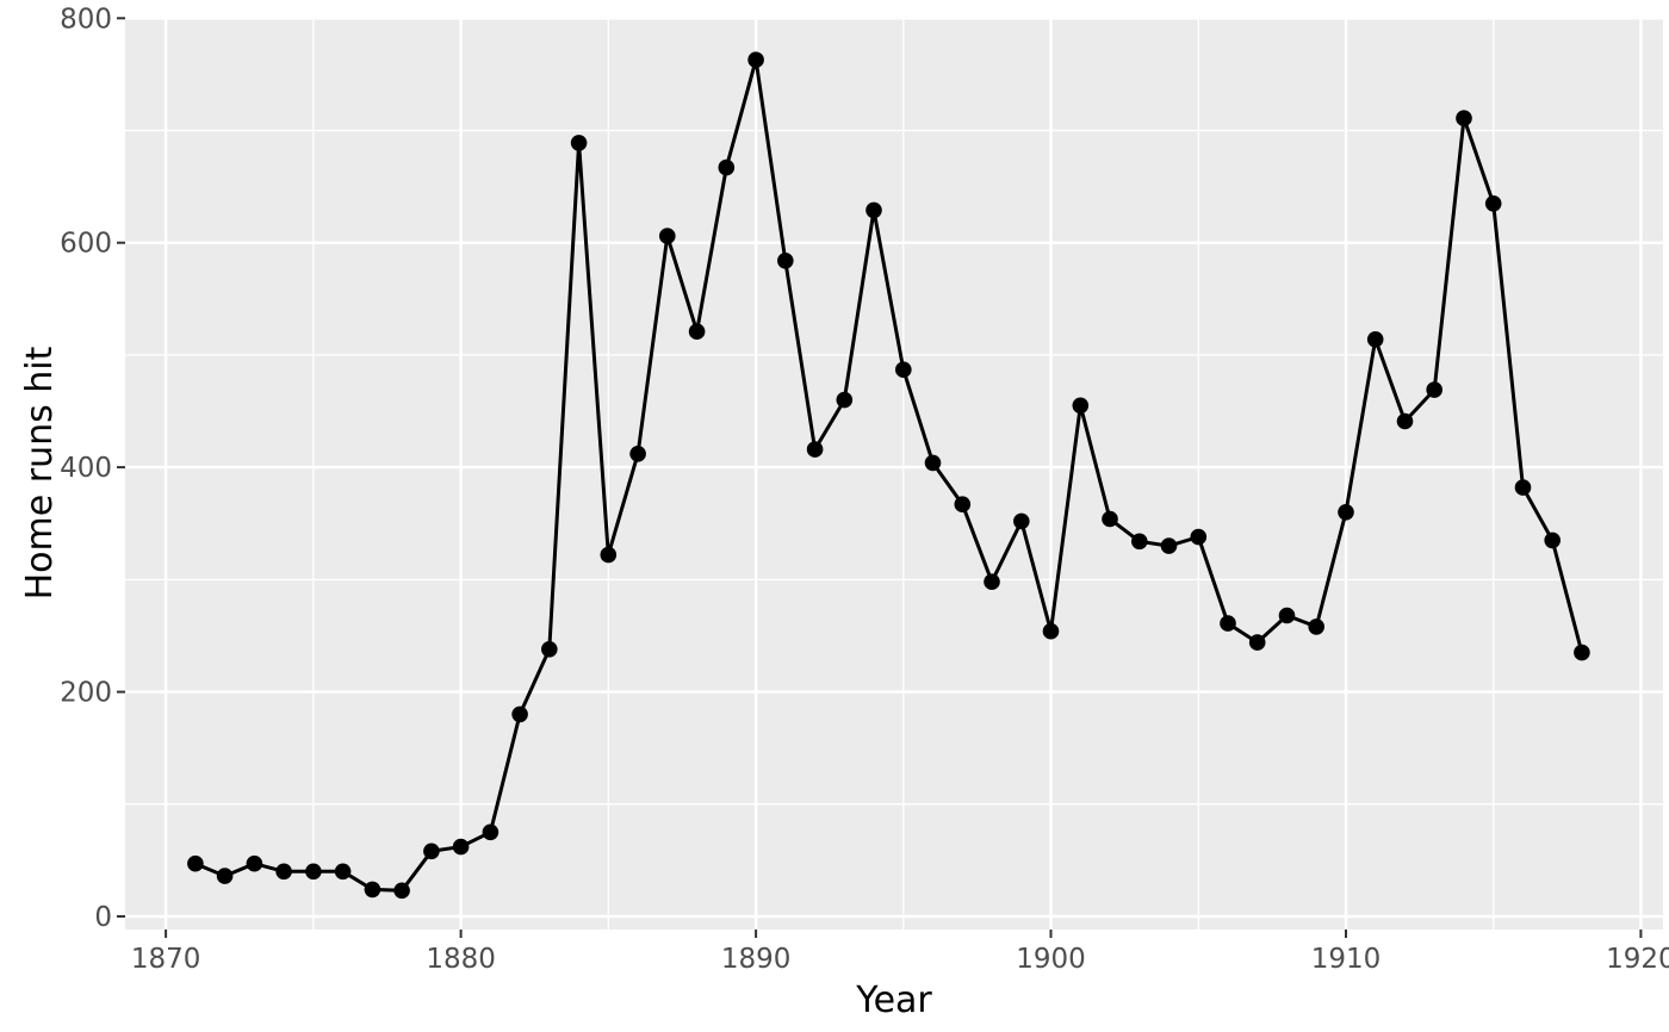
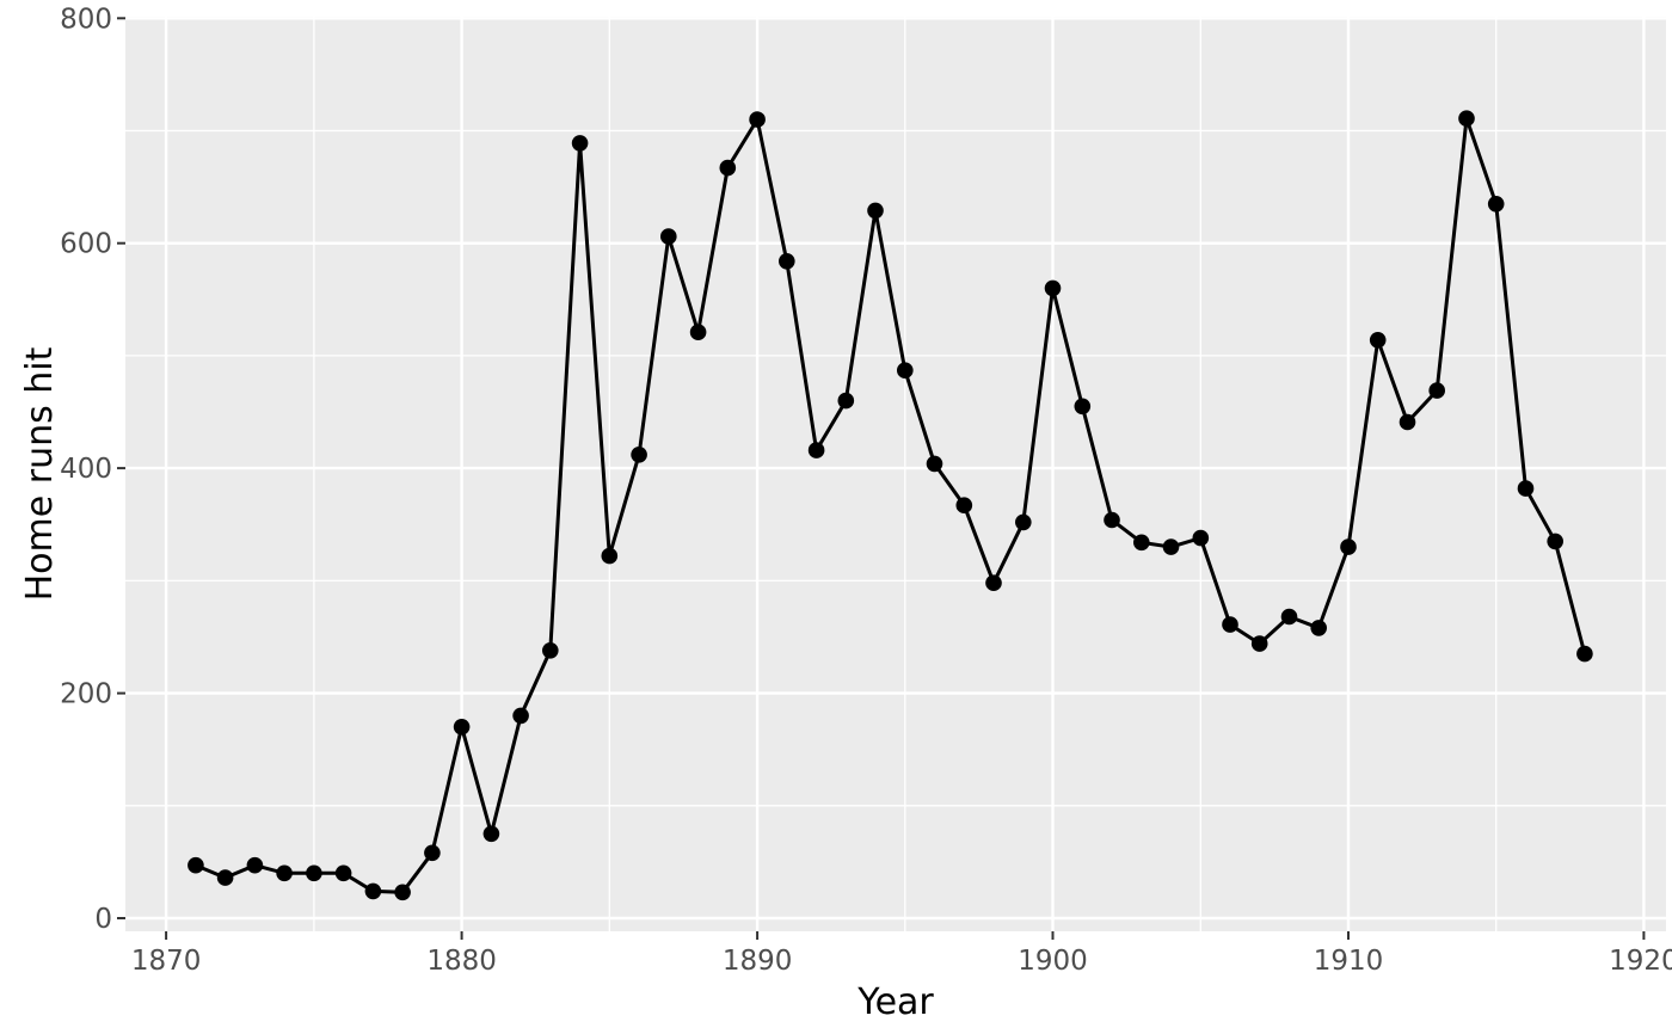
1880: 60 -> 170
1890: 760 -> 710
1900: 250 -> 560
1910: 360 -> 330
